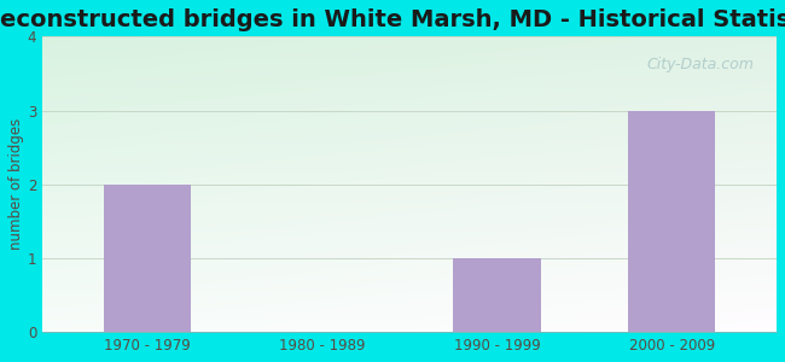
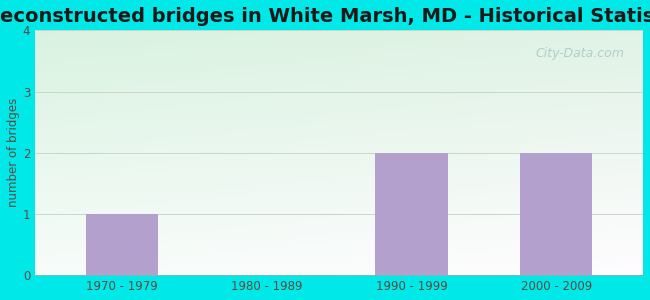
1970 - 1979: 2 -> 1
1990 - 1999: 1 -> 2
2000 - 2009: 3 -> 2
